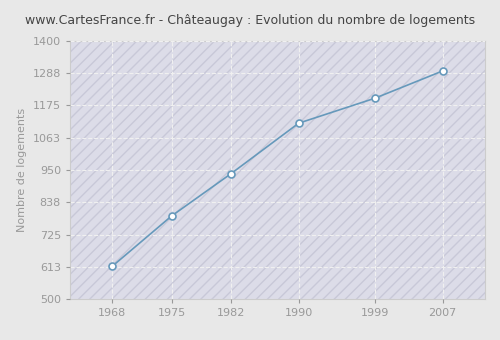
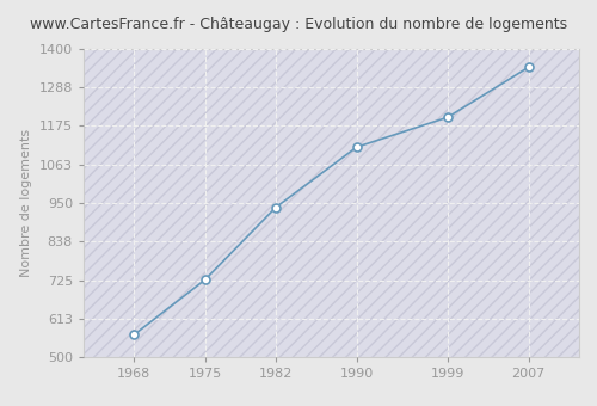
1968: 615 -> 566
1975: 790 -> 726
2007: 1295 -> 1346
